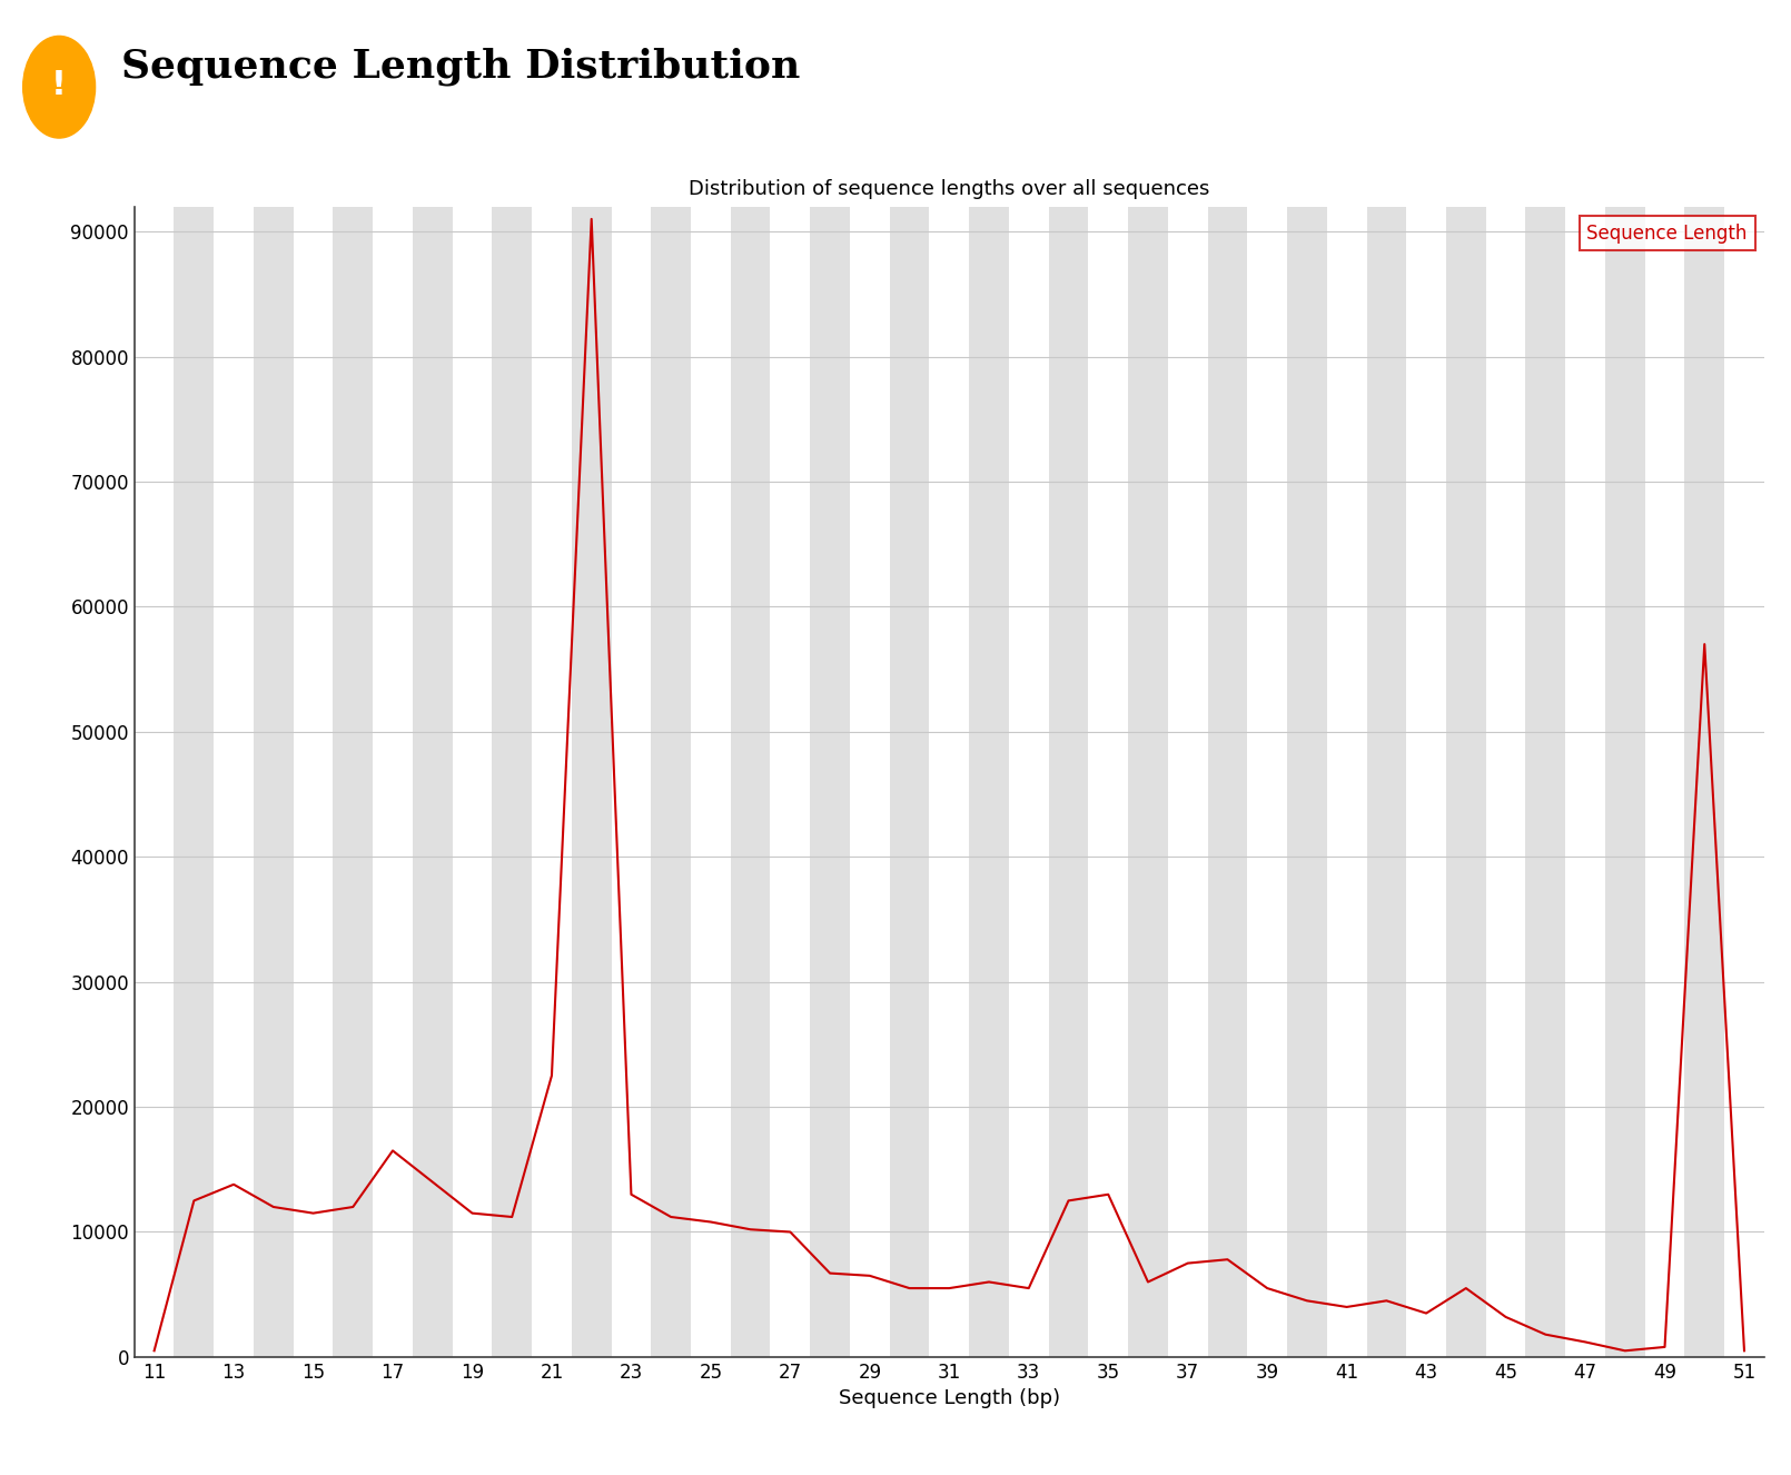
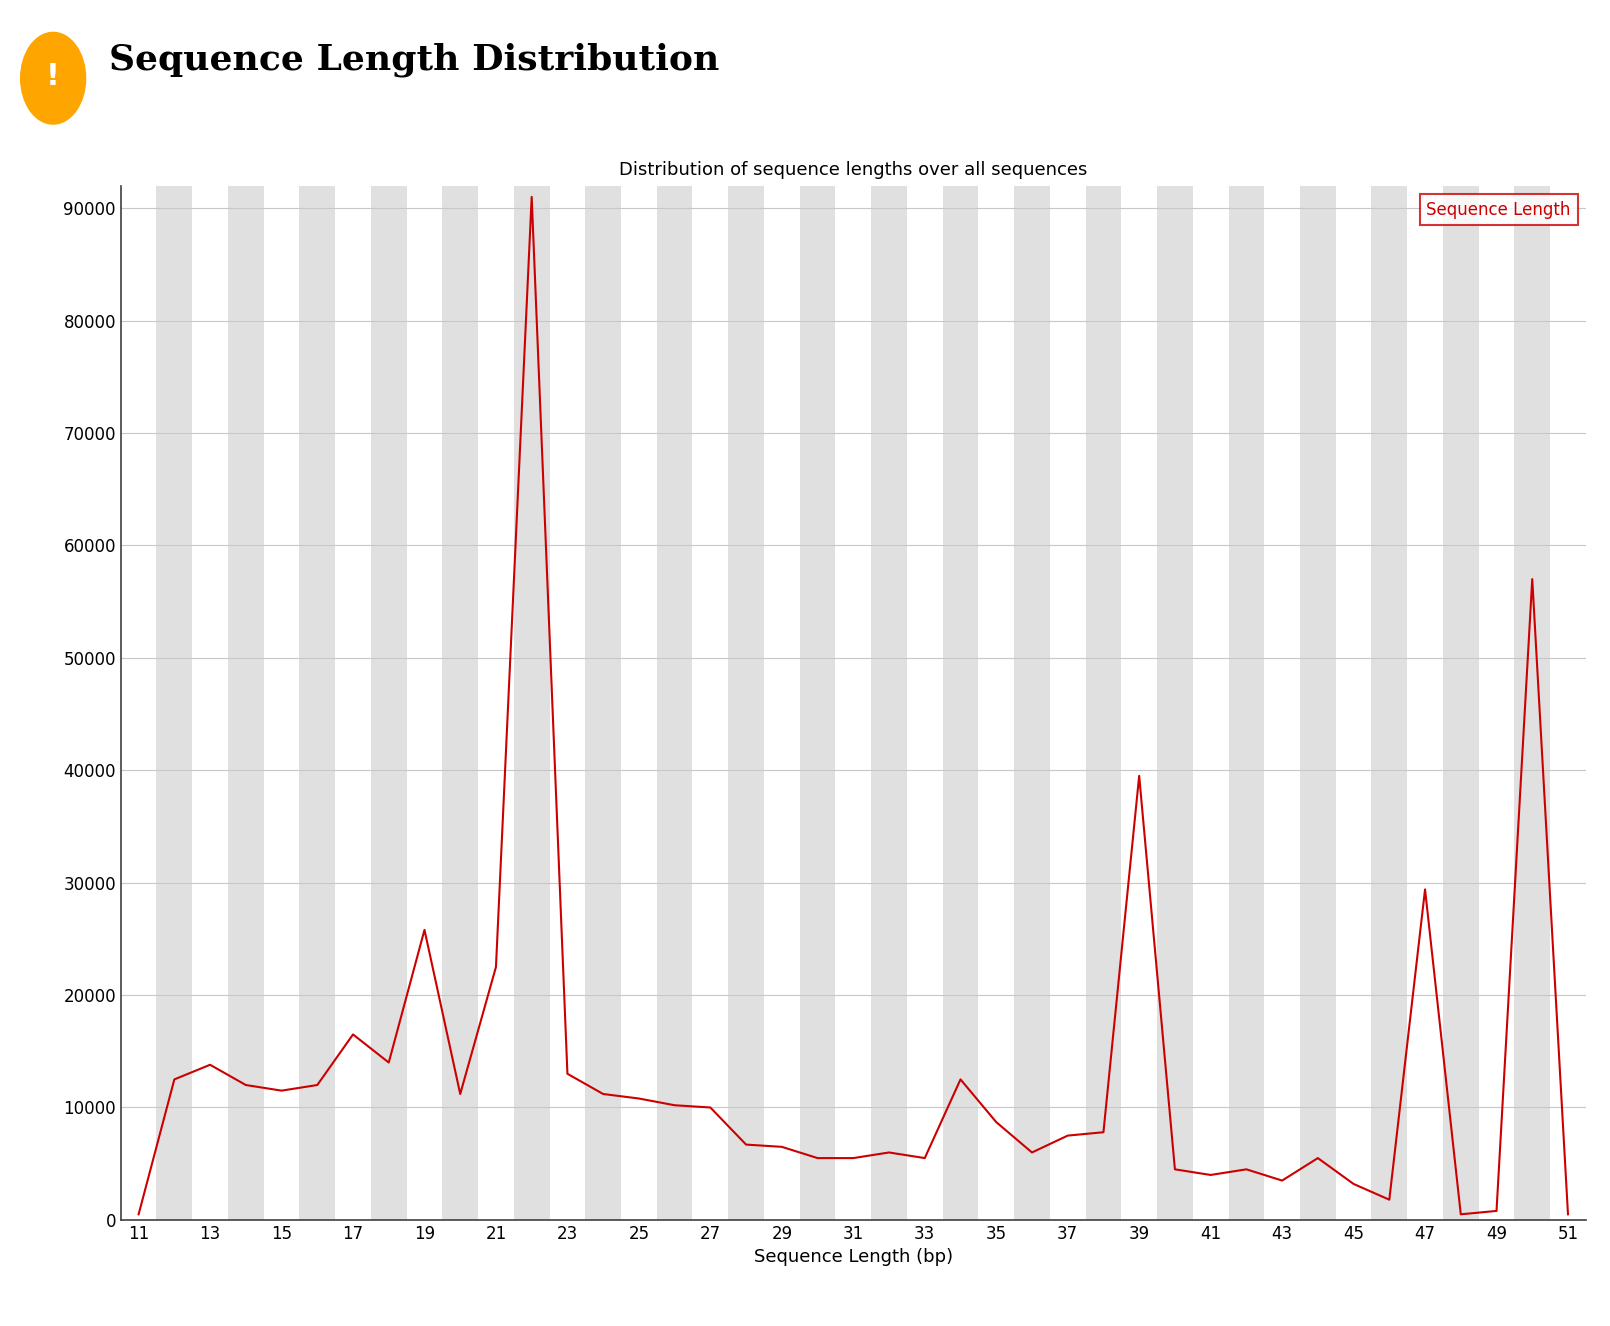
19: 11500 -> 25800
35: 13000 -> 8700
39: 5500 -> 39500
47: 1200 -> 29400
